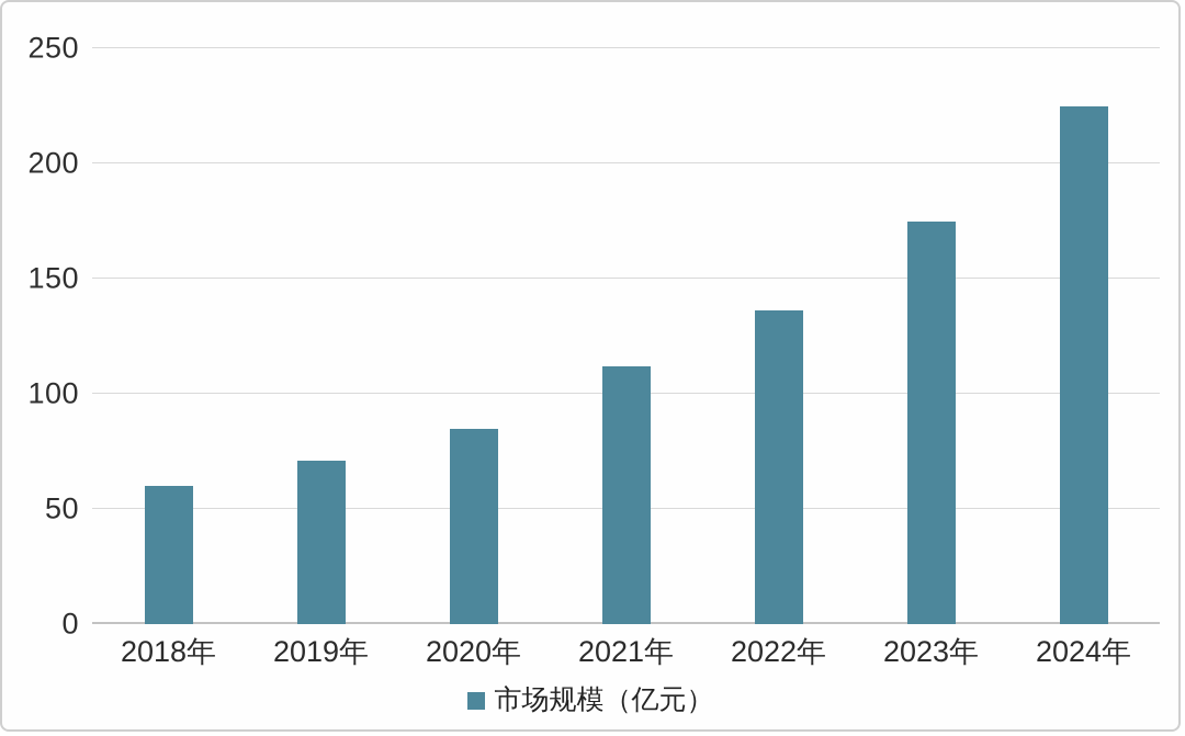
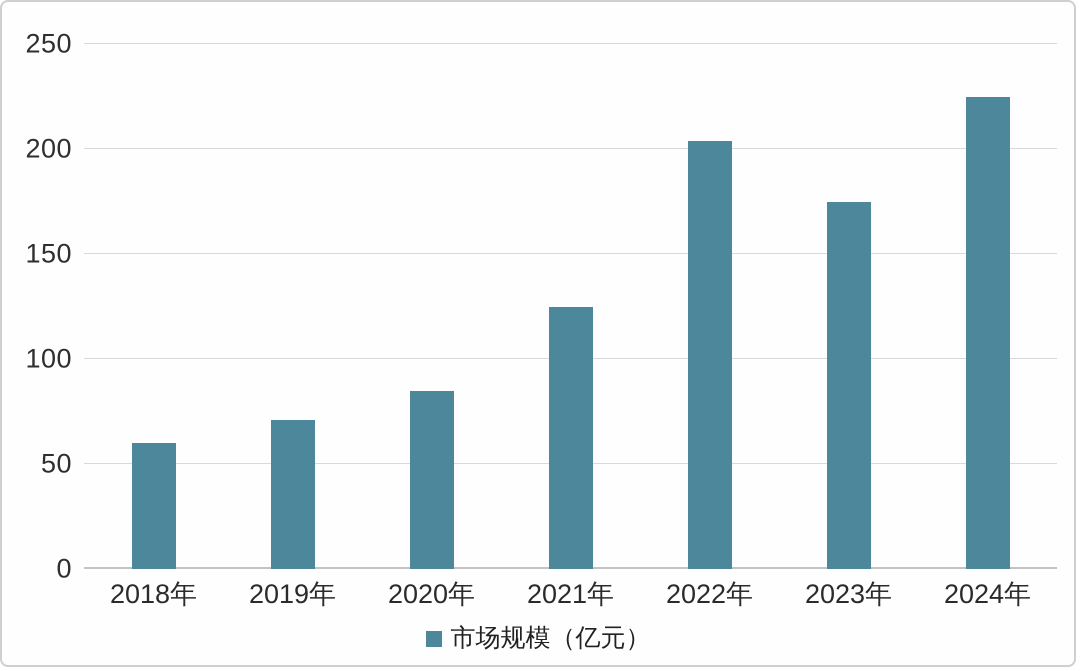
2021年: 112 -> 125
2022年: 136 -> 204
